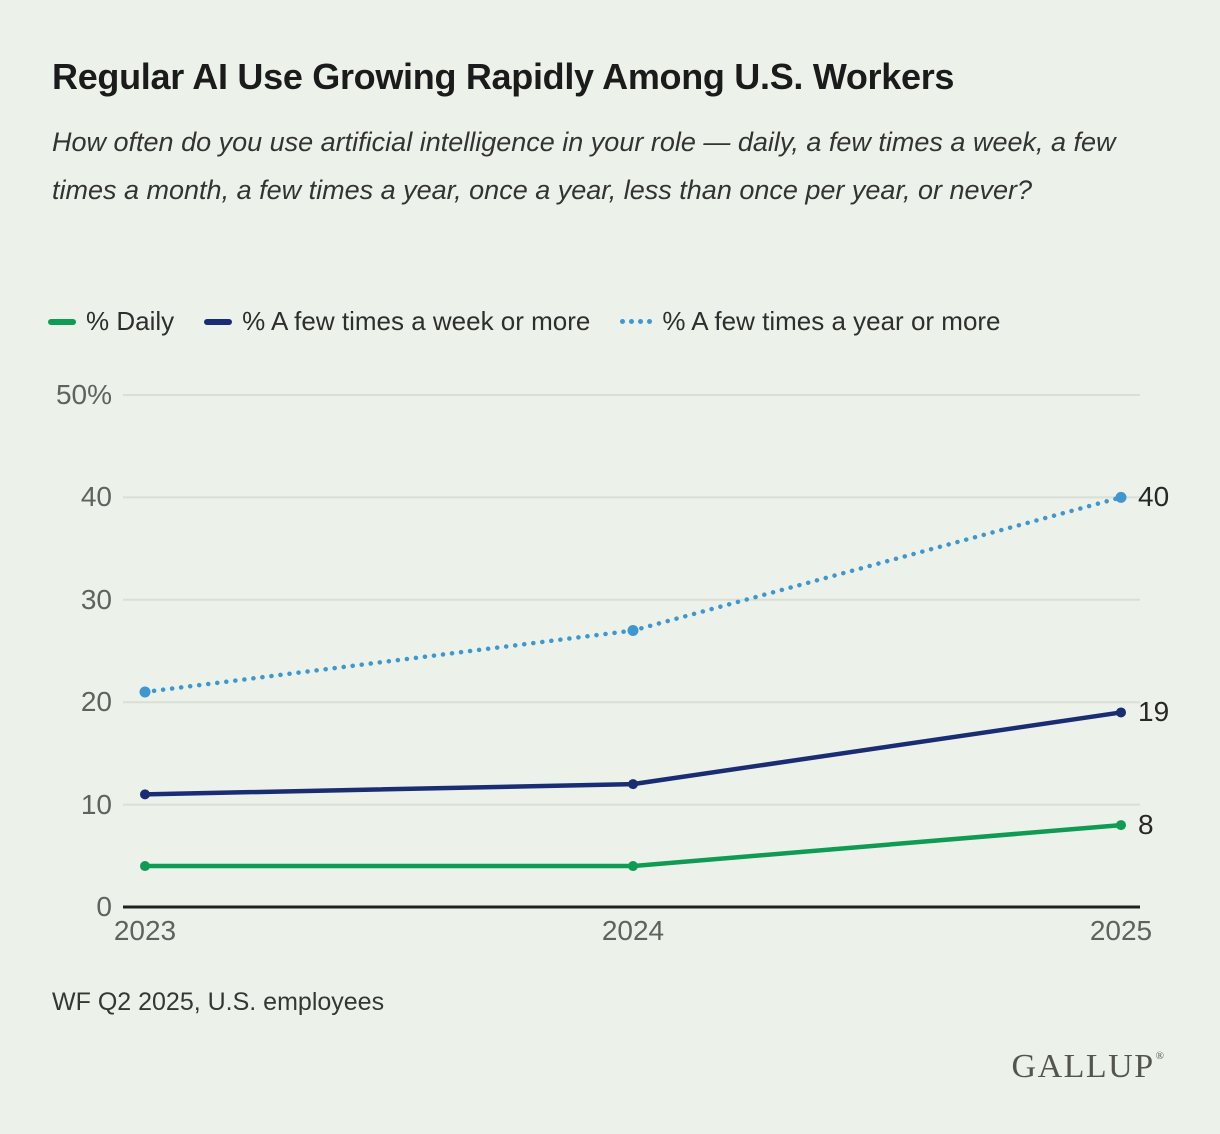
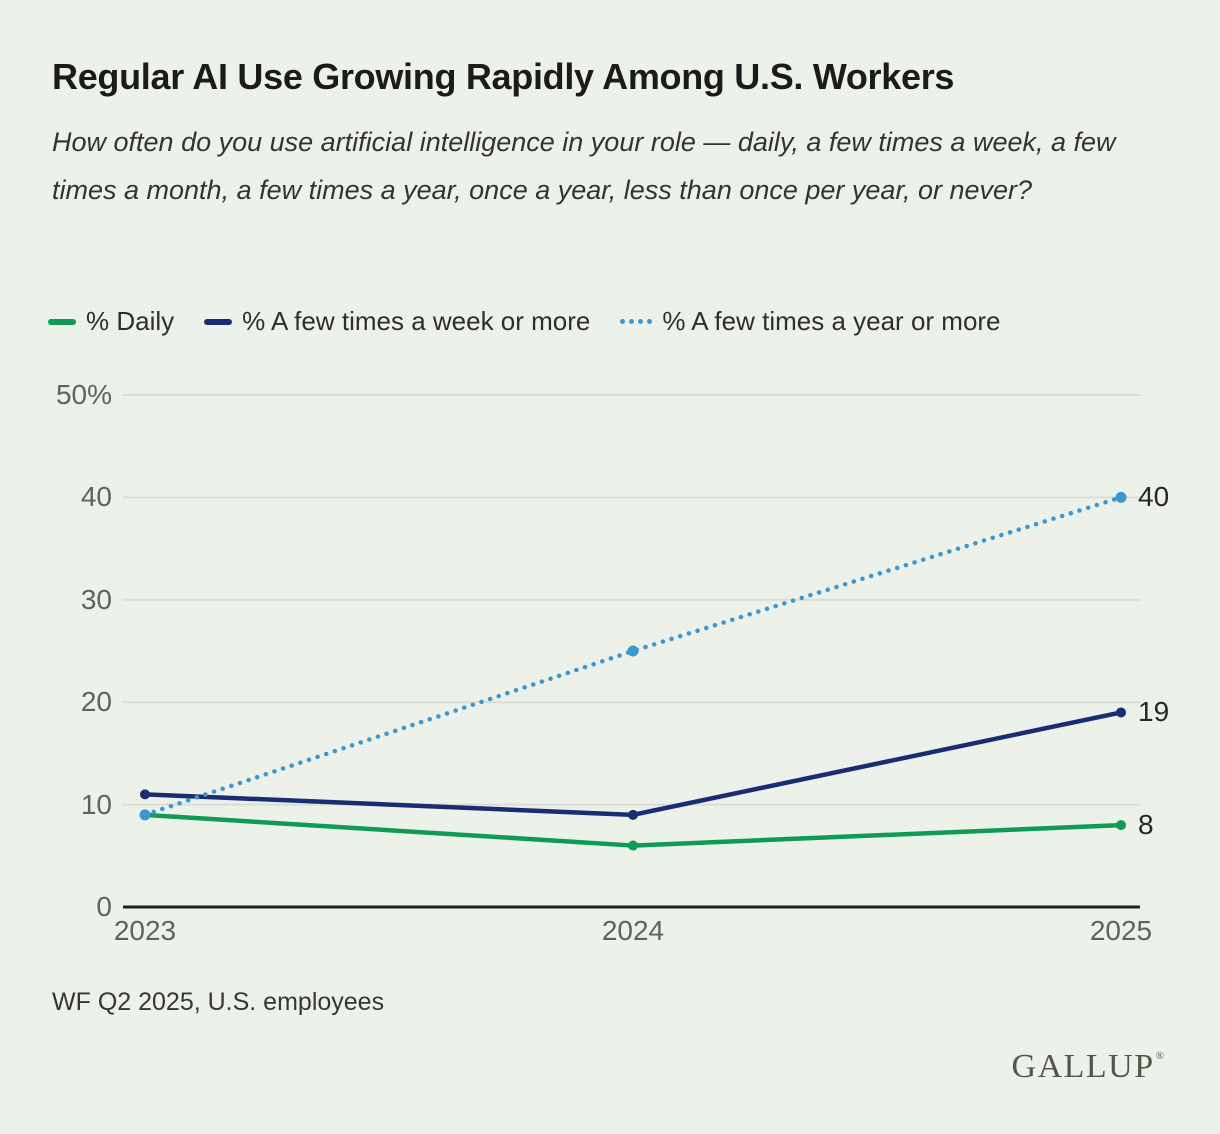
% Daily/2023: 4% -> 9%
% A few times a year or more/2023: 21% -> 9%
% Daily/2024: 4% -> 6%
% A few times a week or more/2024: 12% -> 9%
% A few times a year or more/2024: 27% -> 25%
